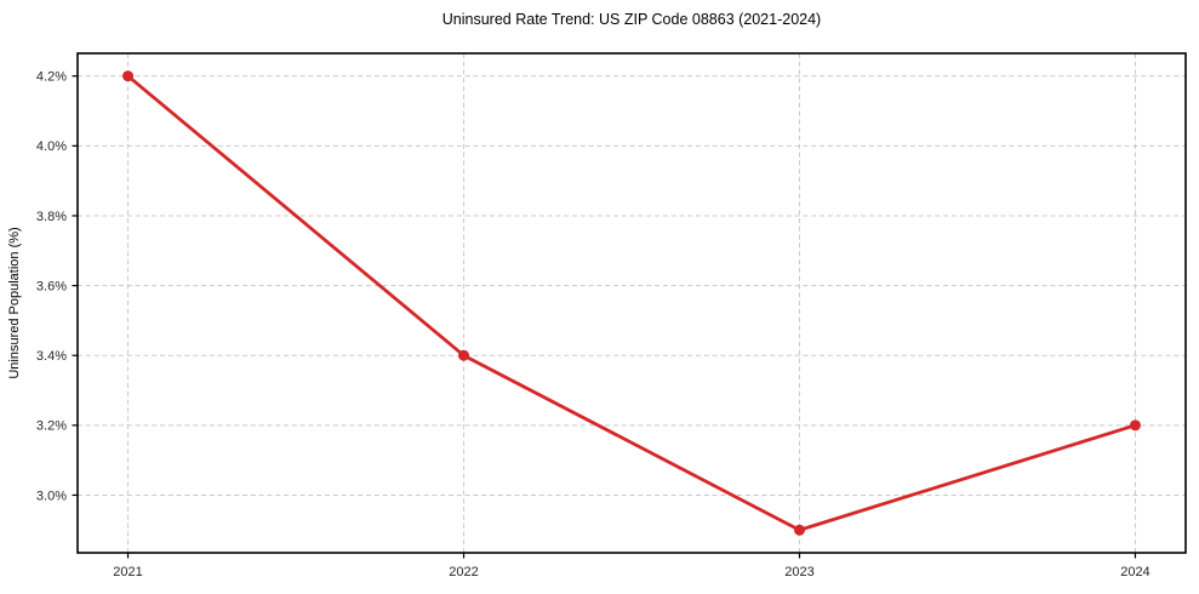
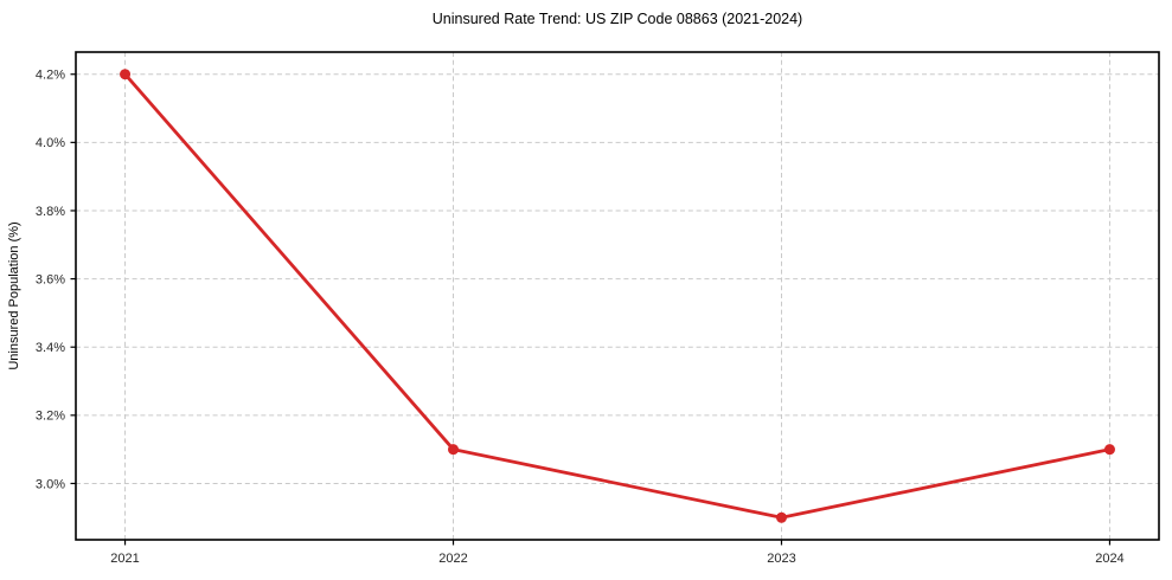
2022: 3.4% -> 3.1%
2024: 3.2% -> 3.1%
